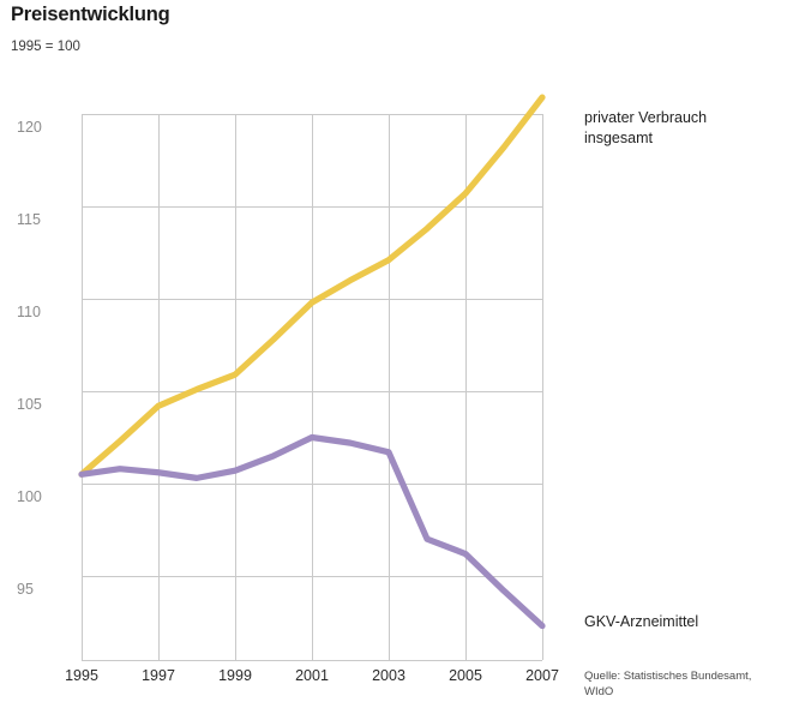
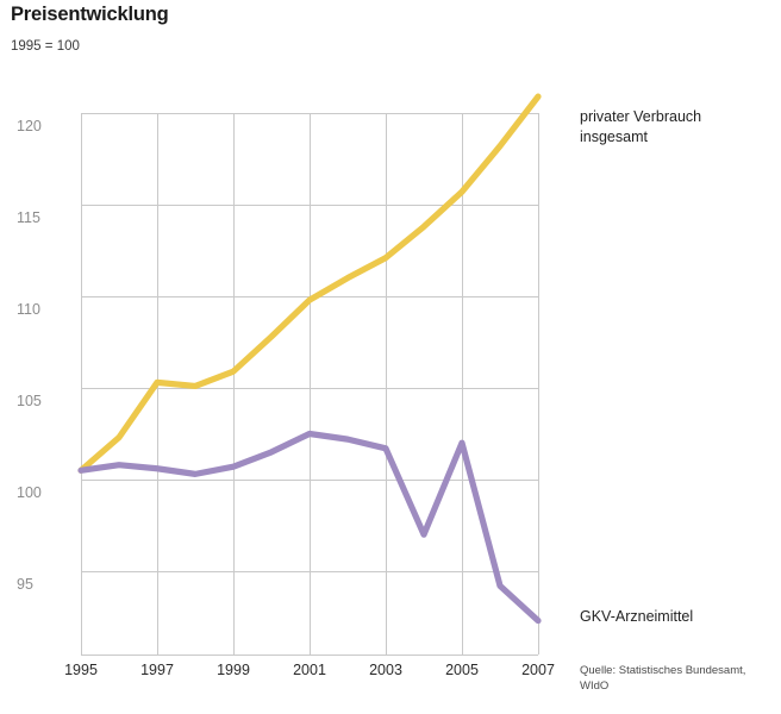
privater Verbrauch insgesamt/1997: 104.2 -> 105.3
GKV-Arzneimittel/2005: 96.2 -> 102.0
